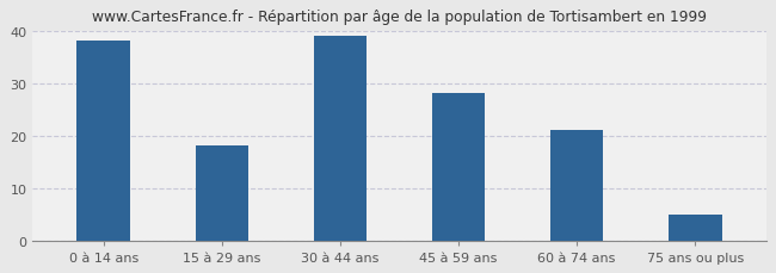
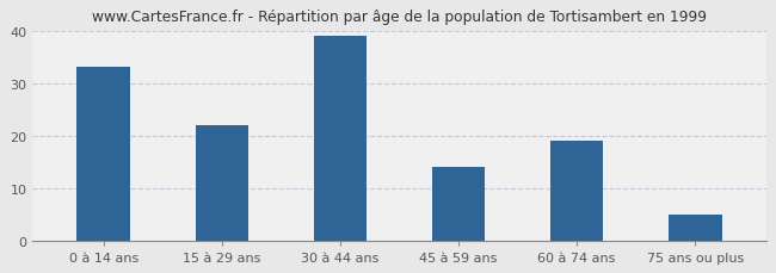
0 à 14 ans: 38 -> 33
15 à 29 ans: 18 -> 22
45 à 59 ans: 28 -> 14
60 à 74 ans: 21 -> 19
